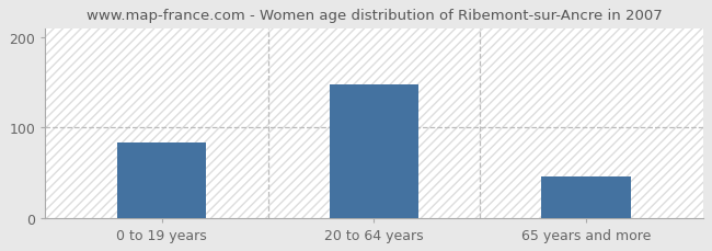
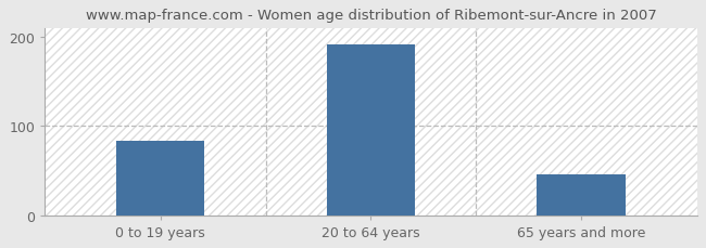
20 to 64 years: 148 -> 191
